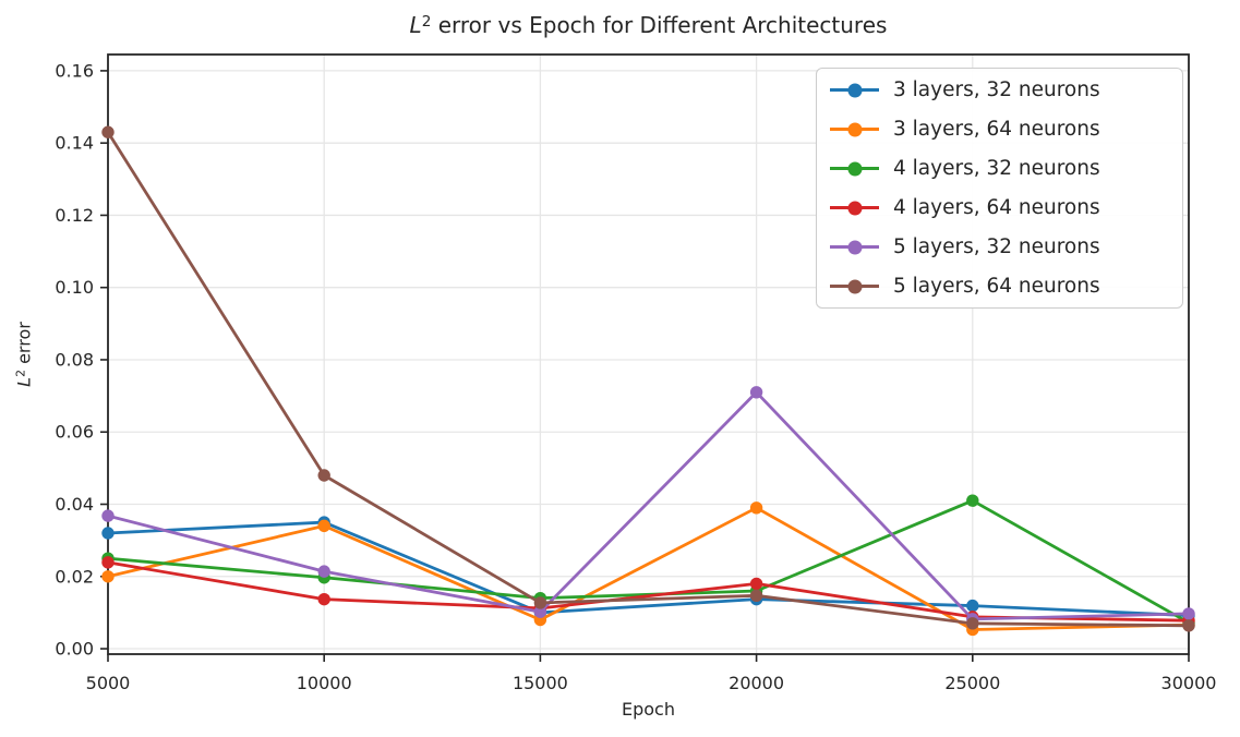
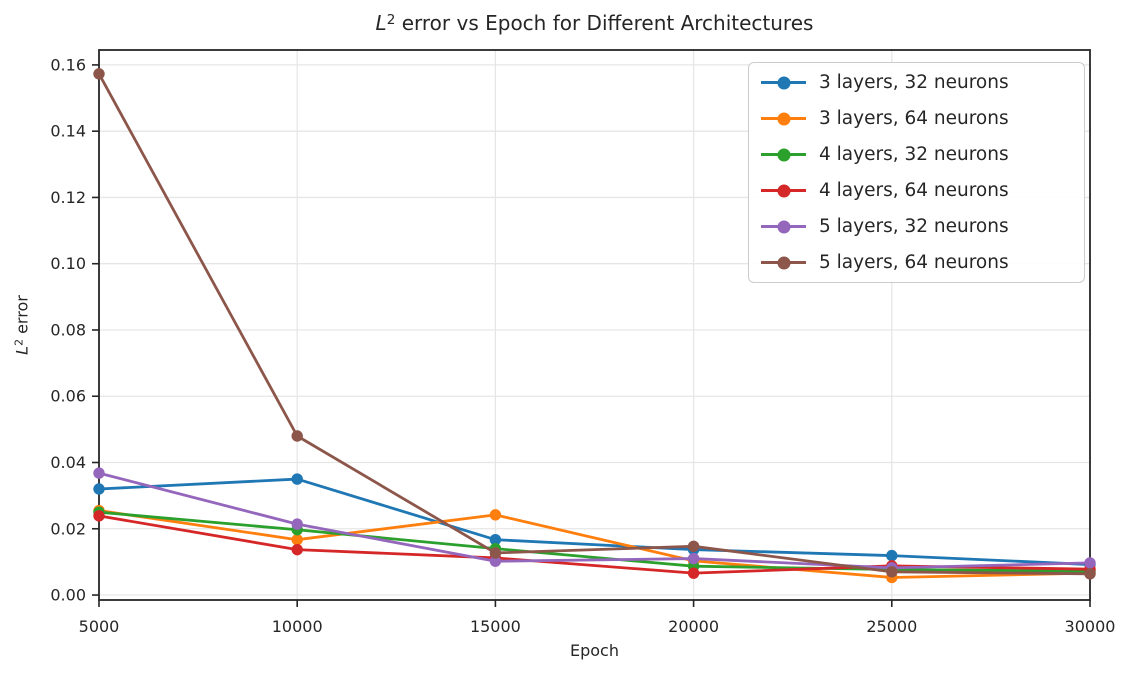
3 layers, 64 neurons/5000: 0.020 -> 0.025
5 layers, 64 neurons/5000: 0.143 -> 0.157
3 layers, 64 neurons/10000: 0.034 -> 0.017
3 layers, 32 neurons/15000: 0.010 -> 0.017
3 layers, 64 neurons/15000: 0.008 -> 0.024
3 layers, 64 neurons/20000: 0.039 -> 0.010
4 layers, 32 neurons/20000: 0.016 -> 0.009
4 layers, 64 neurons/20000: 0.018 -> 0.007
5 layers, 32 neurons/20000: 0.071 -> 0.011
4 layers, 32 neurons/25000: 0.041 -> 0.008
